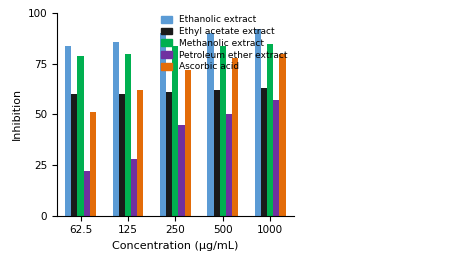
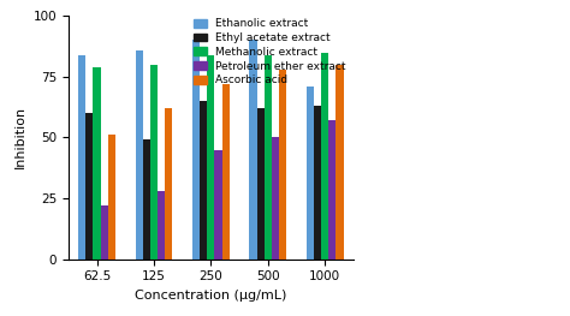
Ethyl acetate extract/125: 60 -> 49
Ethyl acetate extract/250: 61 -> 65
Ethanolic extract/1000: 92 -> 71
